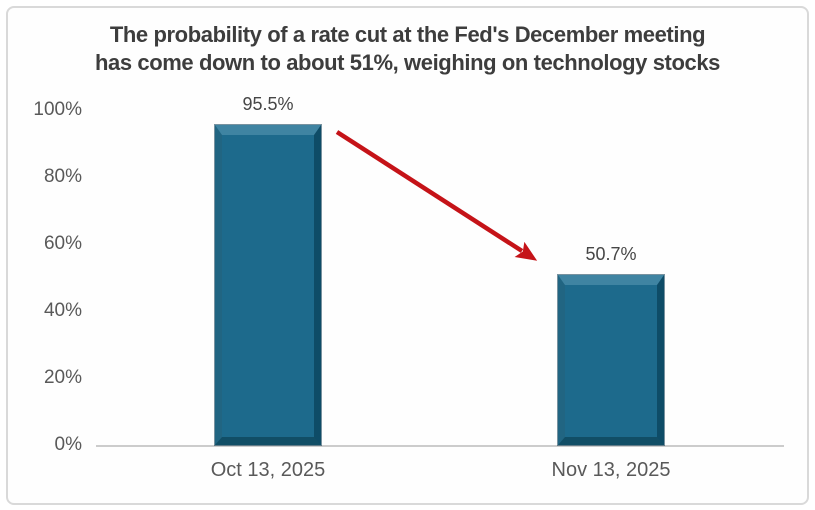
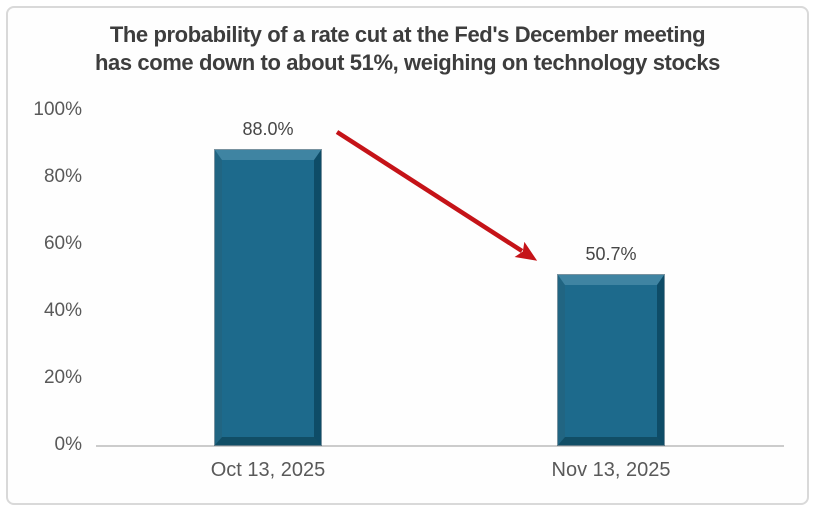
Oct 13, 2025: 95.5% -> 88.0%
